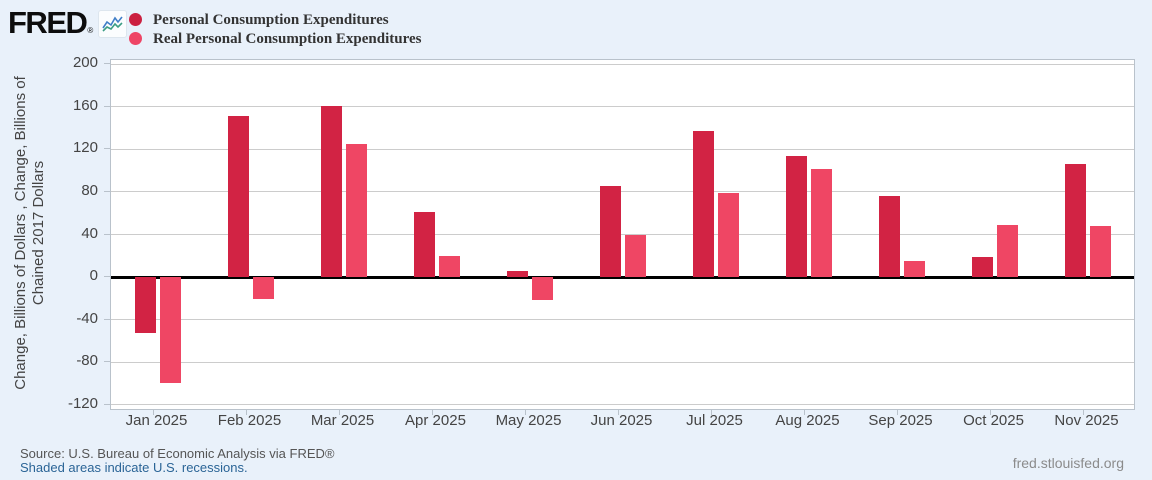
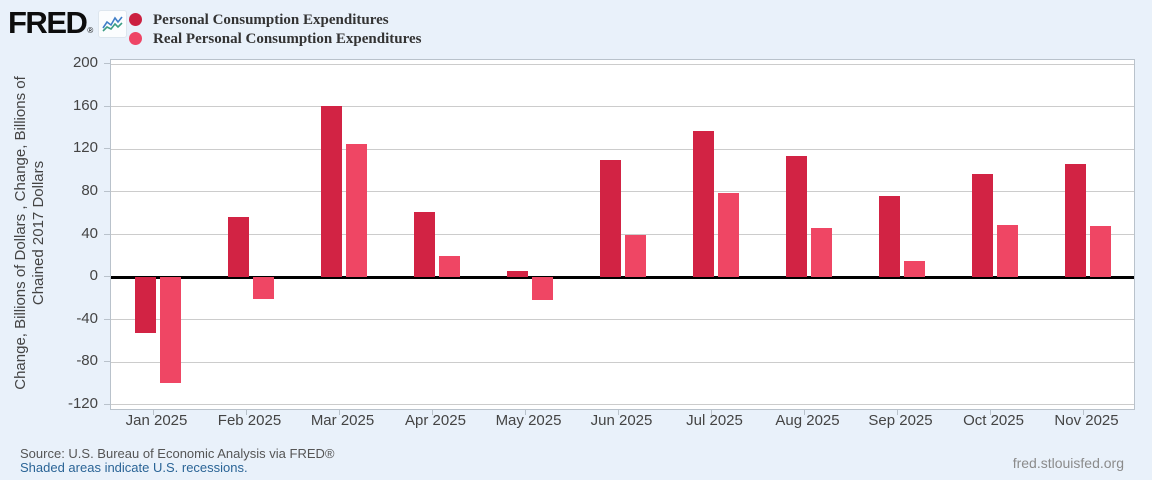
Personal Consumption Expenditures/Feb 2025: 151 -> 56
Personal Consumption Expenditures/Jun 2025: 86 -> 110
Real Personal Consumption Expenditures/Aug 2025: 102 -> 46
Personal Consumption Expenditures/Oct 2025: 19 -> 97
